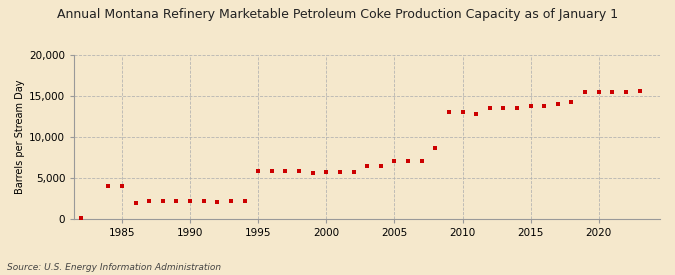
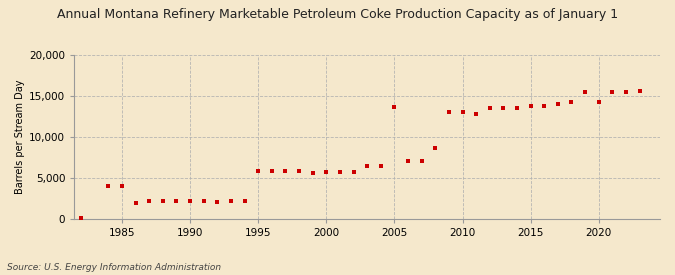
2005: 7,000 -> 13,600
2020: 15,500 -> 14,200
